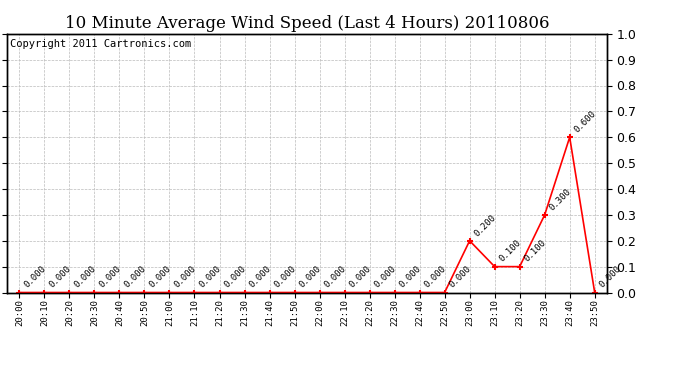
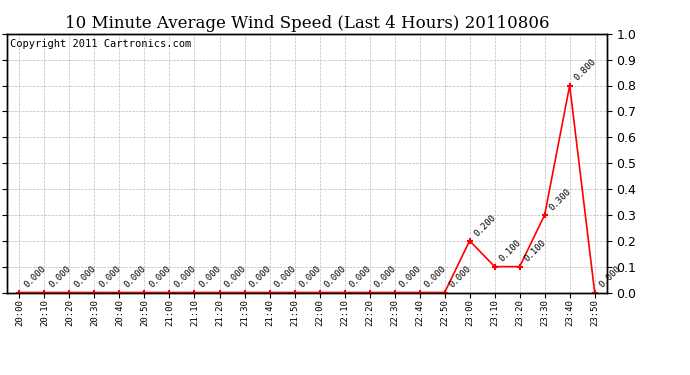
23:40: 0.600 -> 0.800
